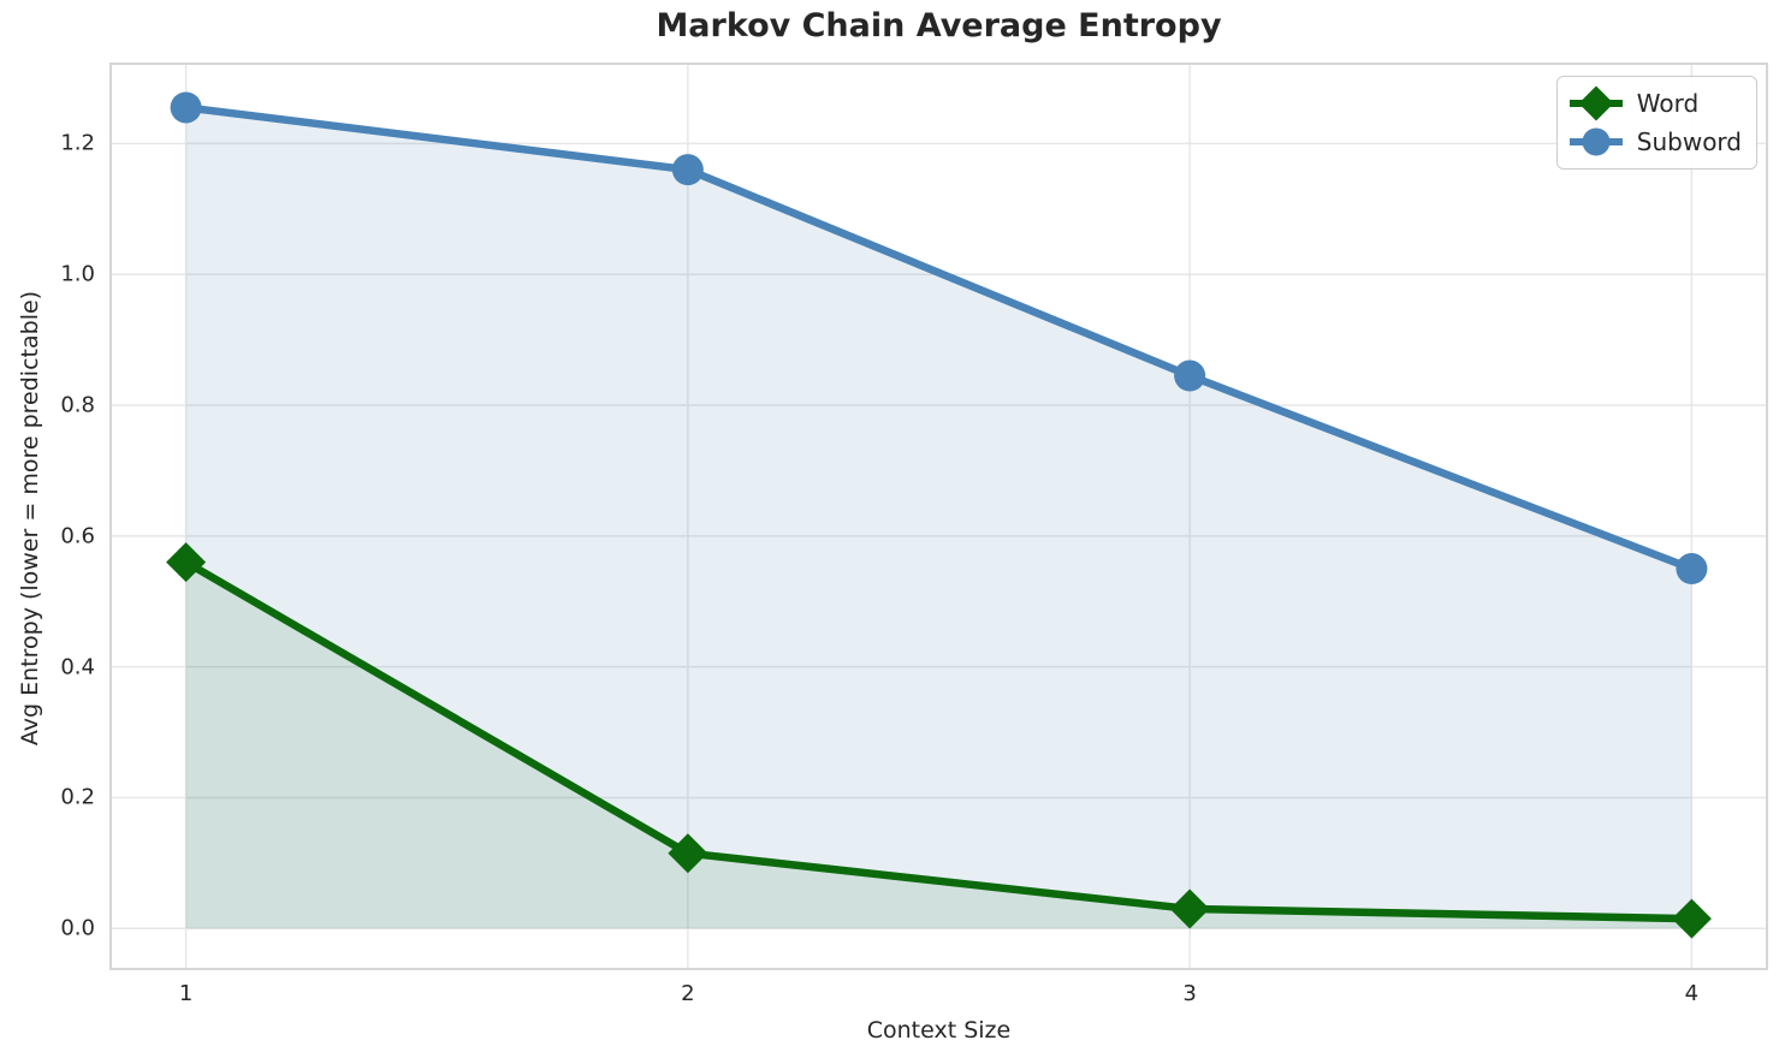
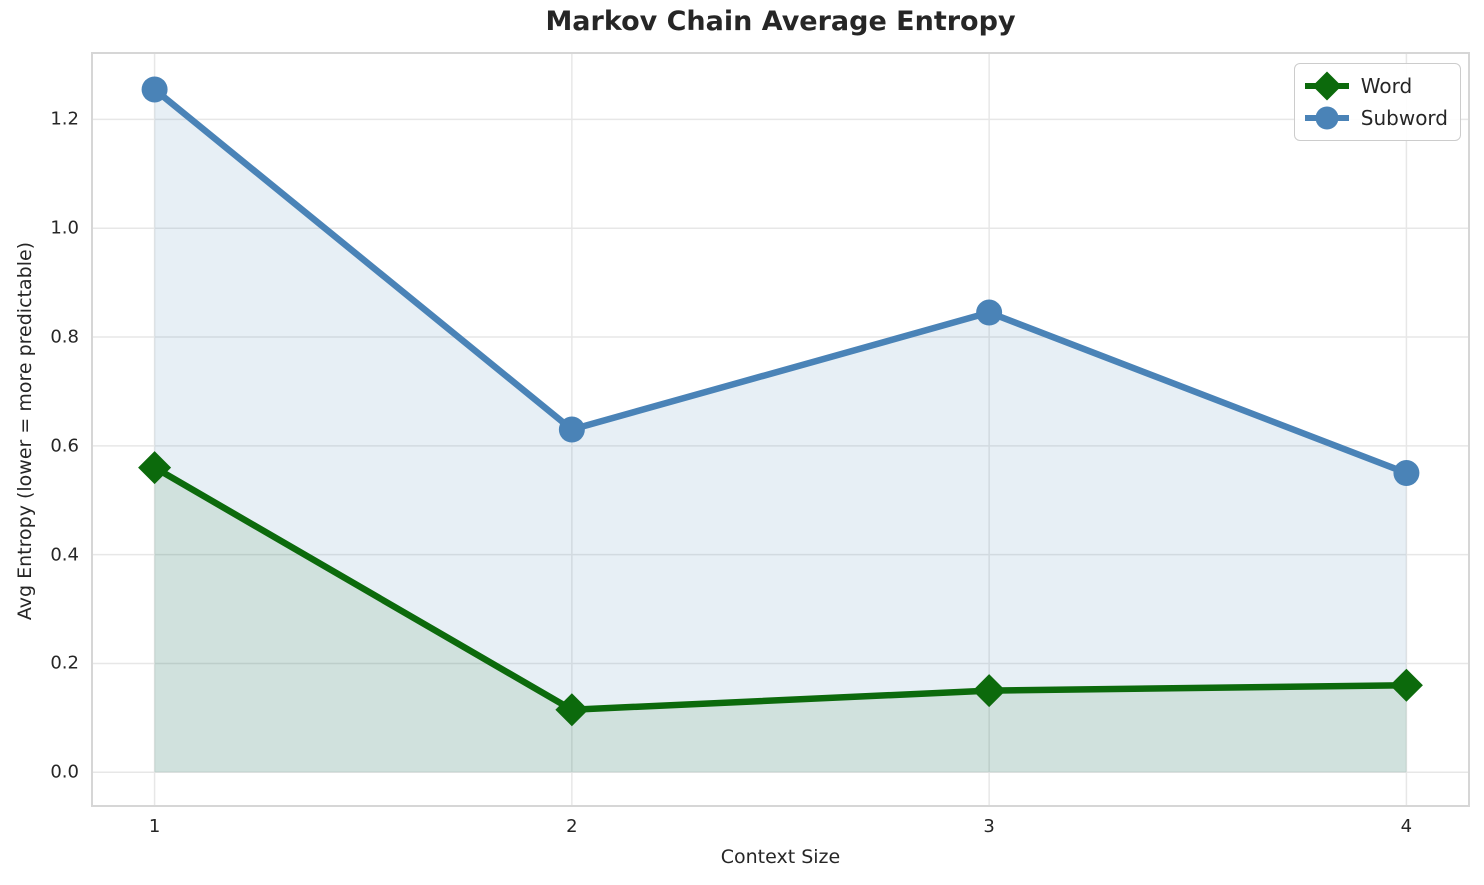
Subword/2: 1.16 -> 0.63
Word/3: 0.03 -> 0.15
Word/4: 0.01 -> 0.16
